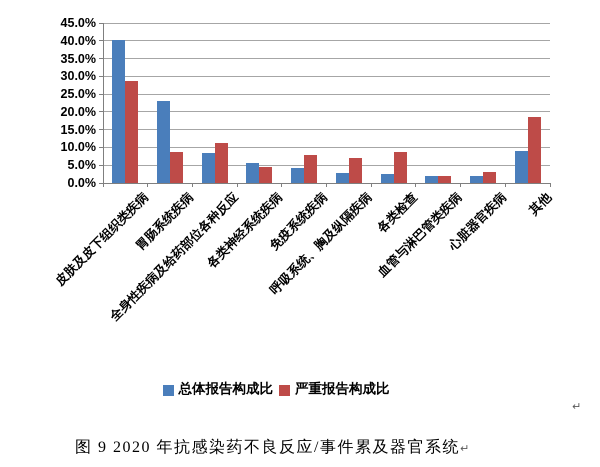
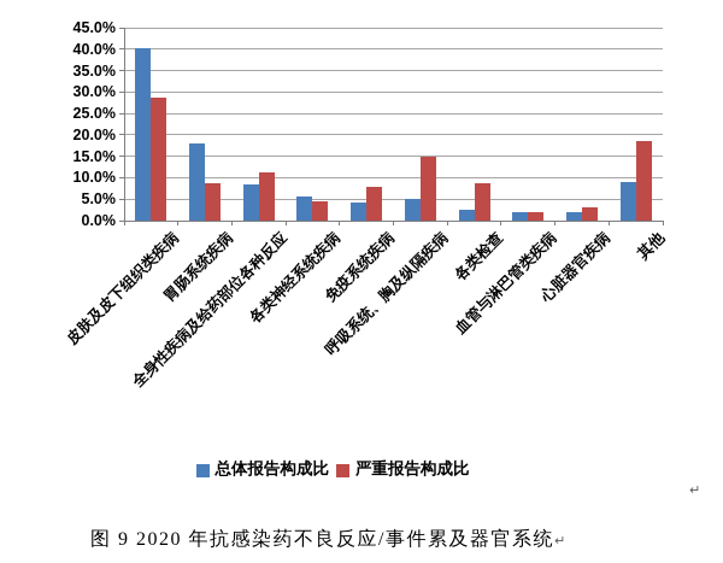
总体报告构成比/胃肠系统疾病: 23% -> 18%
总体报告构成比/呼吸系统、胸及纵隔疾病: 3% -> 5%
严重报告构成比/呼吸系统、胸及纵隔疾病: 7% -> 15%
